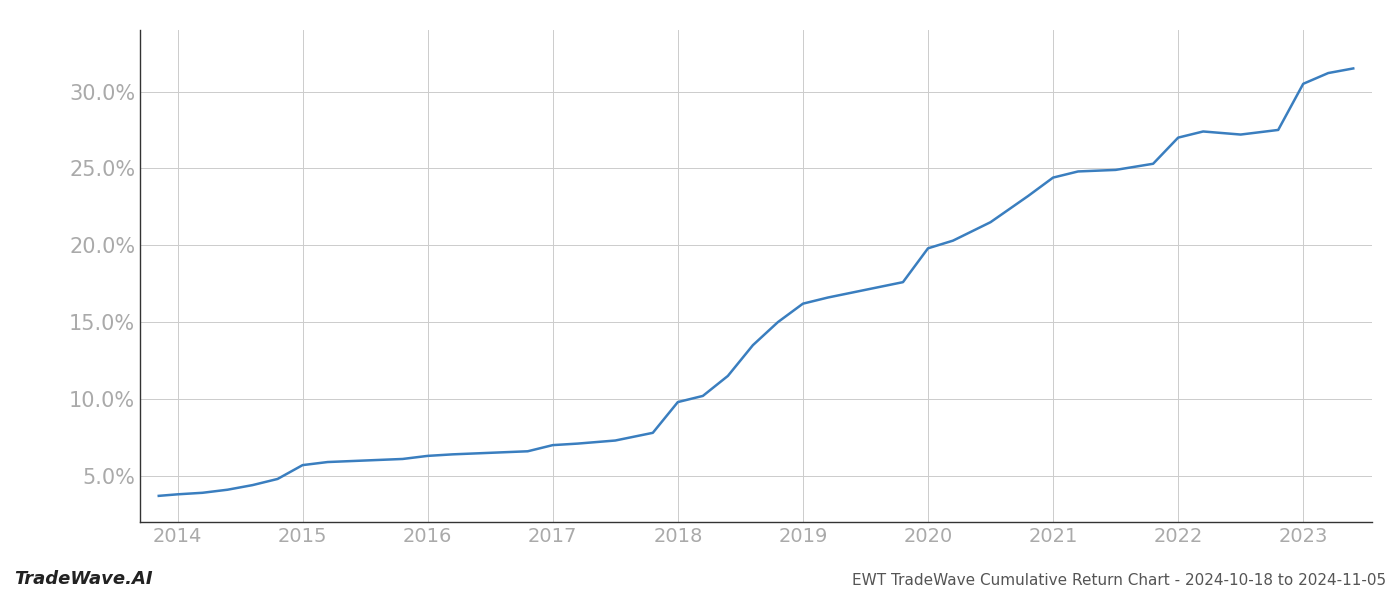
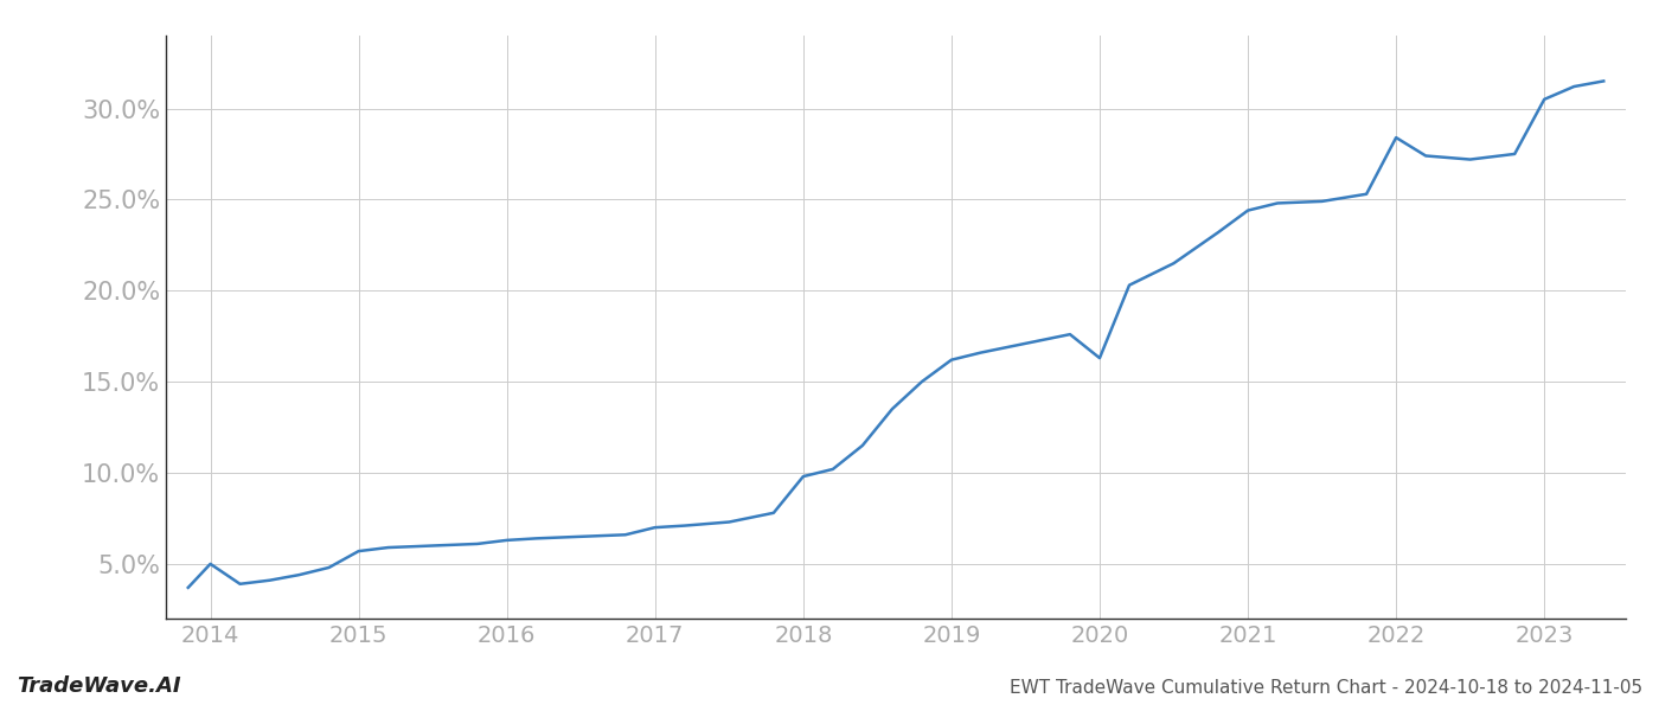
2014: 3.8% -> 5.0%
2020: 19.8% -> 16.3%
2022: 27.0% -> 28.4%
